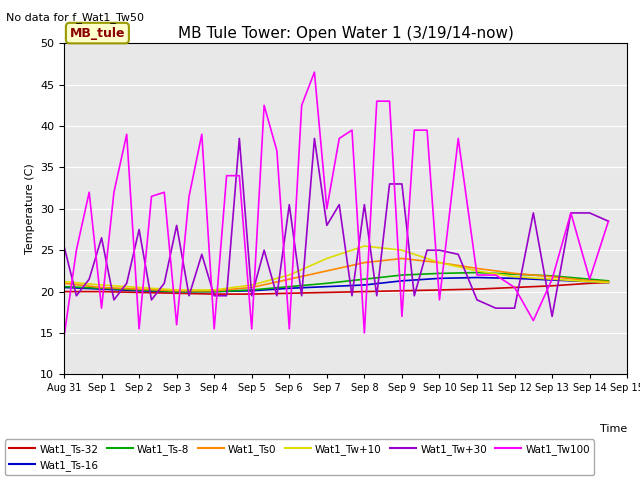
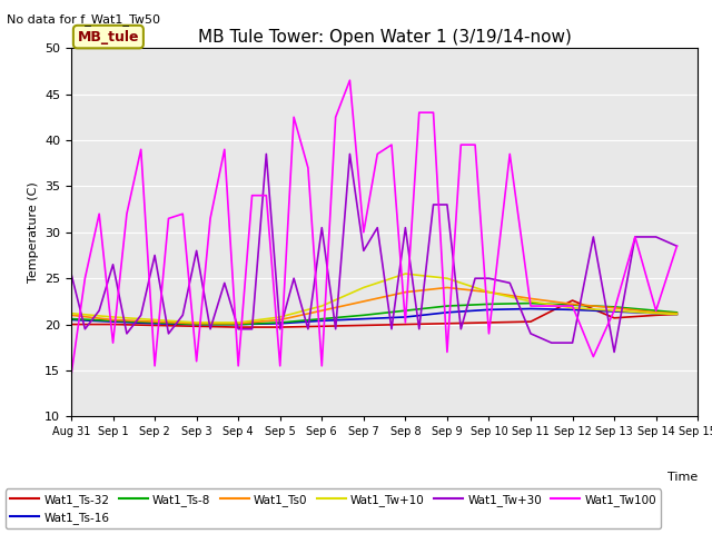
Wat1_Tw100/Sep 8: 15.0 -> 20.2
Wat1_Ts-32/Sep 12: 20.5 -> 22.6
Wat1_Tw100/Sep 12: 20.5 -> 22.0
